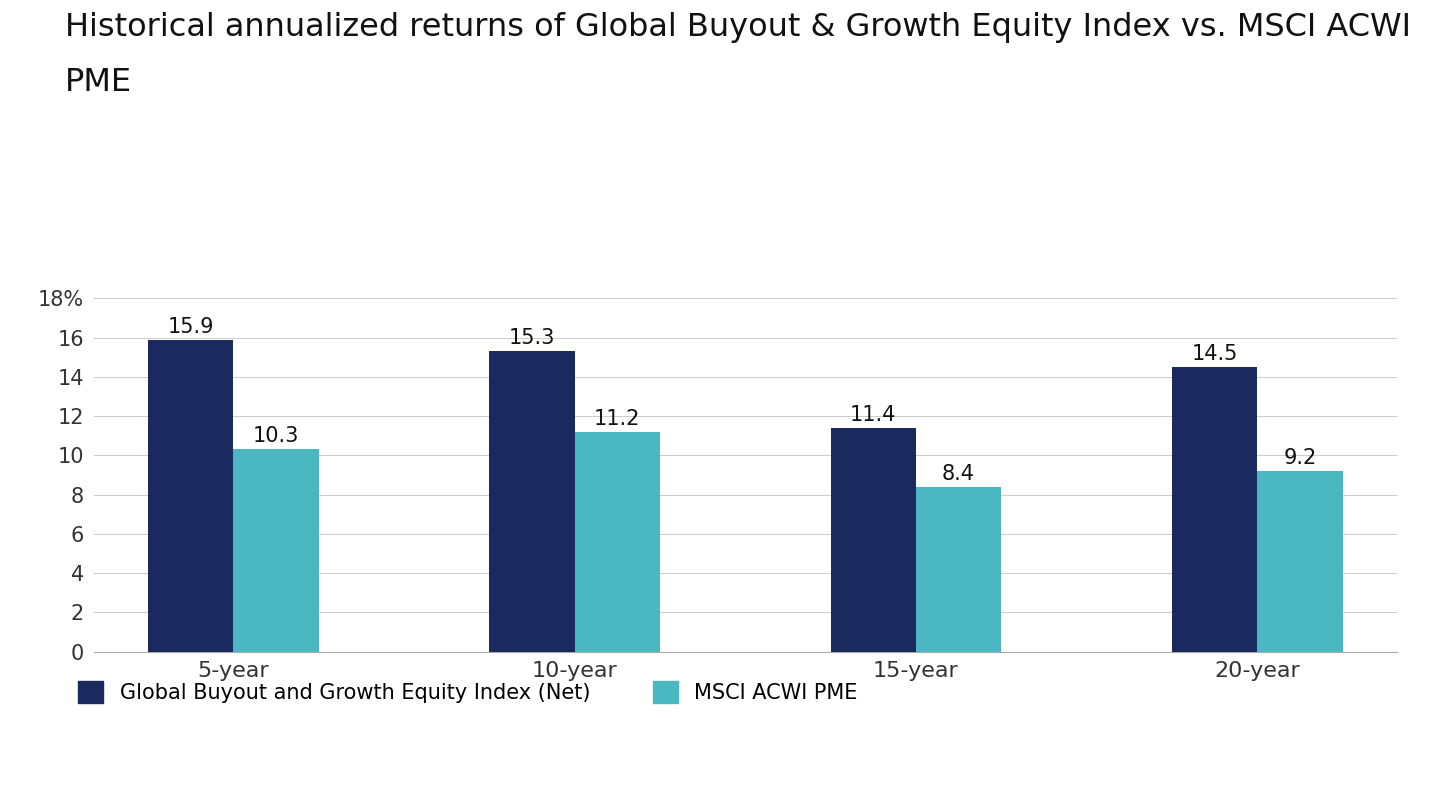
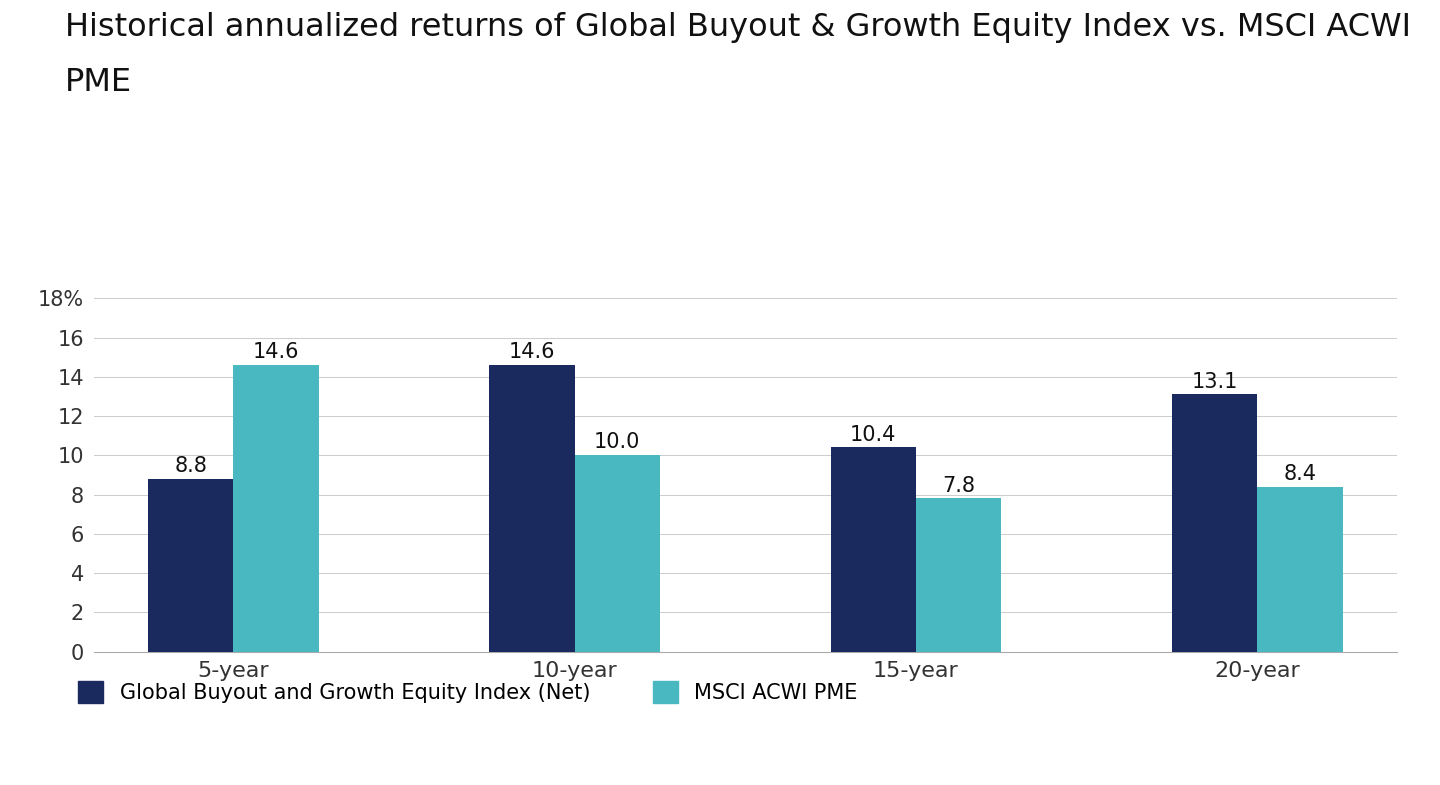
Global Buyout and Growth Equity Index (Net)/5-year: 15.9 -> 8.8
MSCI ACWI PME/5-year: 10.3 -> 14.6
Global Buyout and Growth Equity Index (Net)/10-year: 15.3 -> 14.6
MSCI ACWI PME/10-year: 11.2 -> 10.0
Global Buyout and Growth Equity Index (Net)/15-year: 11.4 -> 10.4
MSCI ACWI PME/15-year: 8.4 -> 7.8
Global Buyout and Growth Equity Index (Net)/20-year: 14.5 -> 13.1
MSCI ACWI PME/20-year: 9.2 -> 8.4
